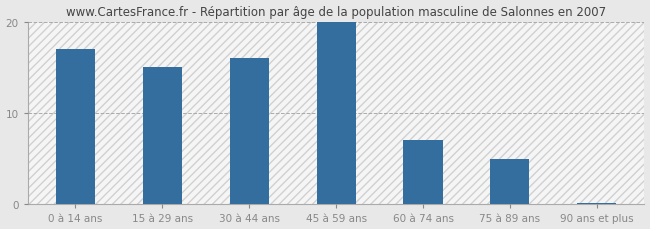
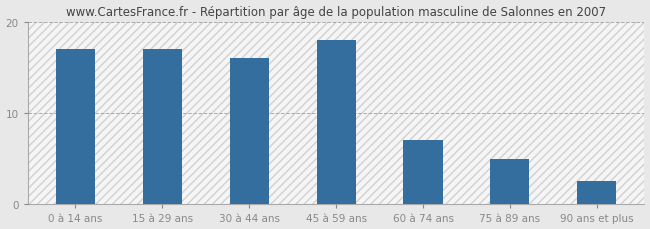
15 à 29 ans: 15.0 -> 17.0
45 à 59 ans: 20.0 -> 18.0
90 ans et plus: 0.2 -> 2.6
